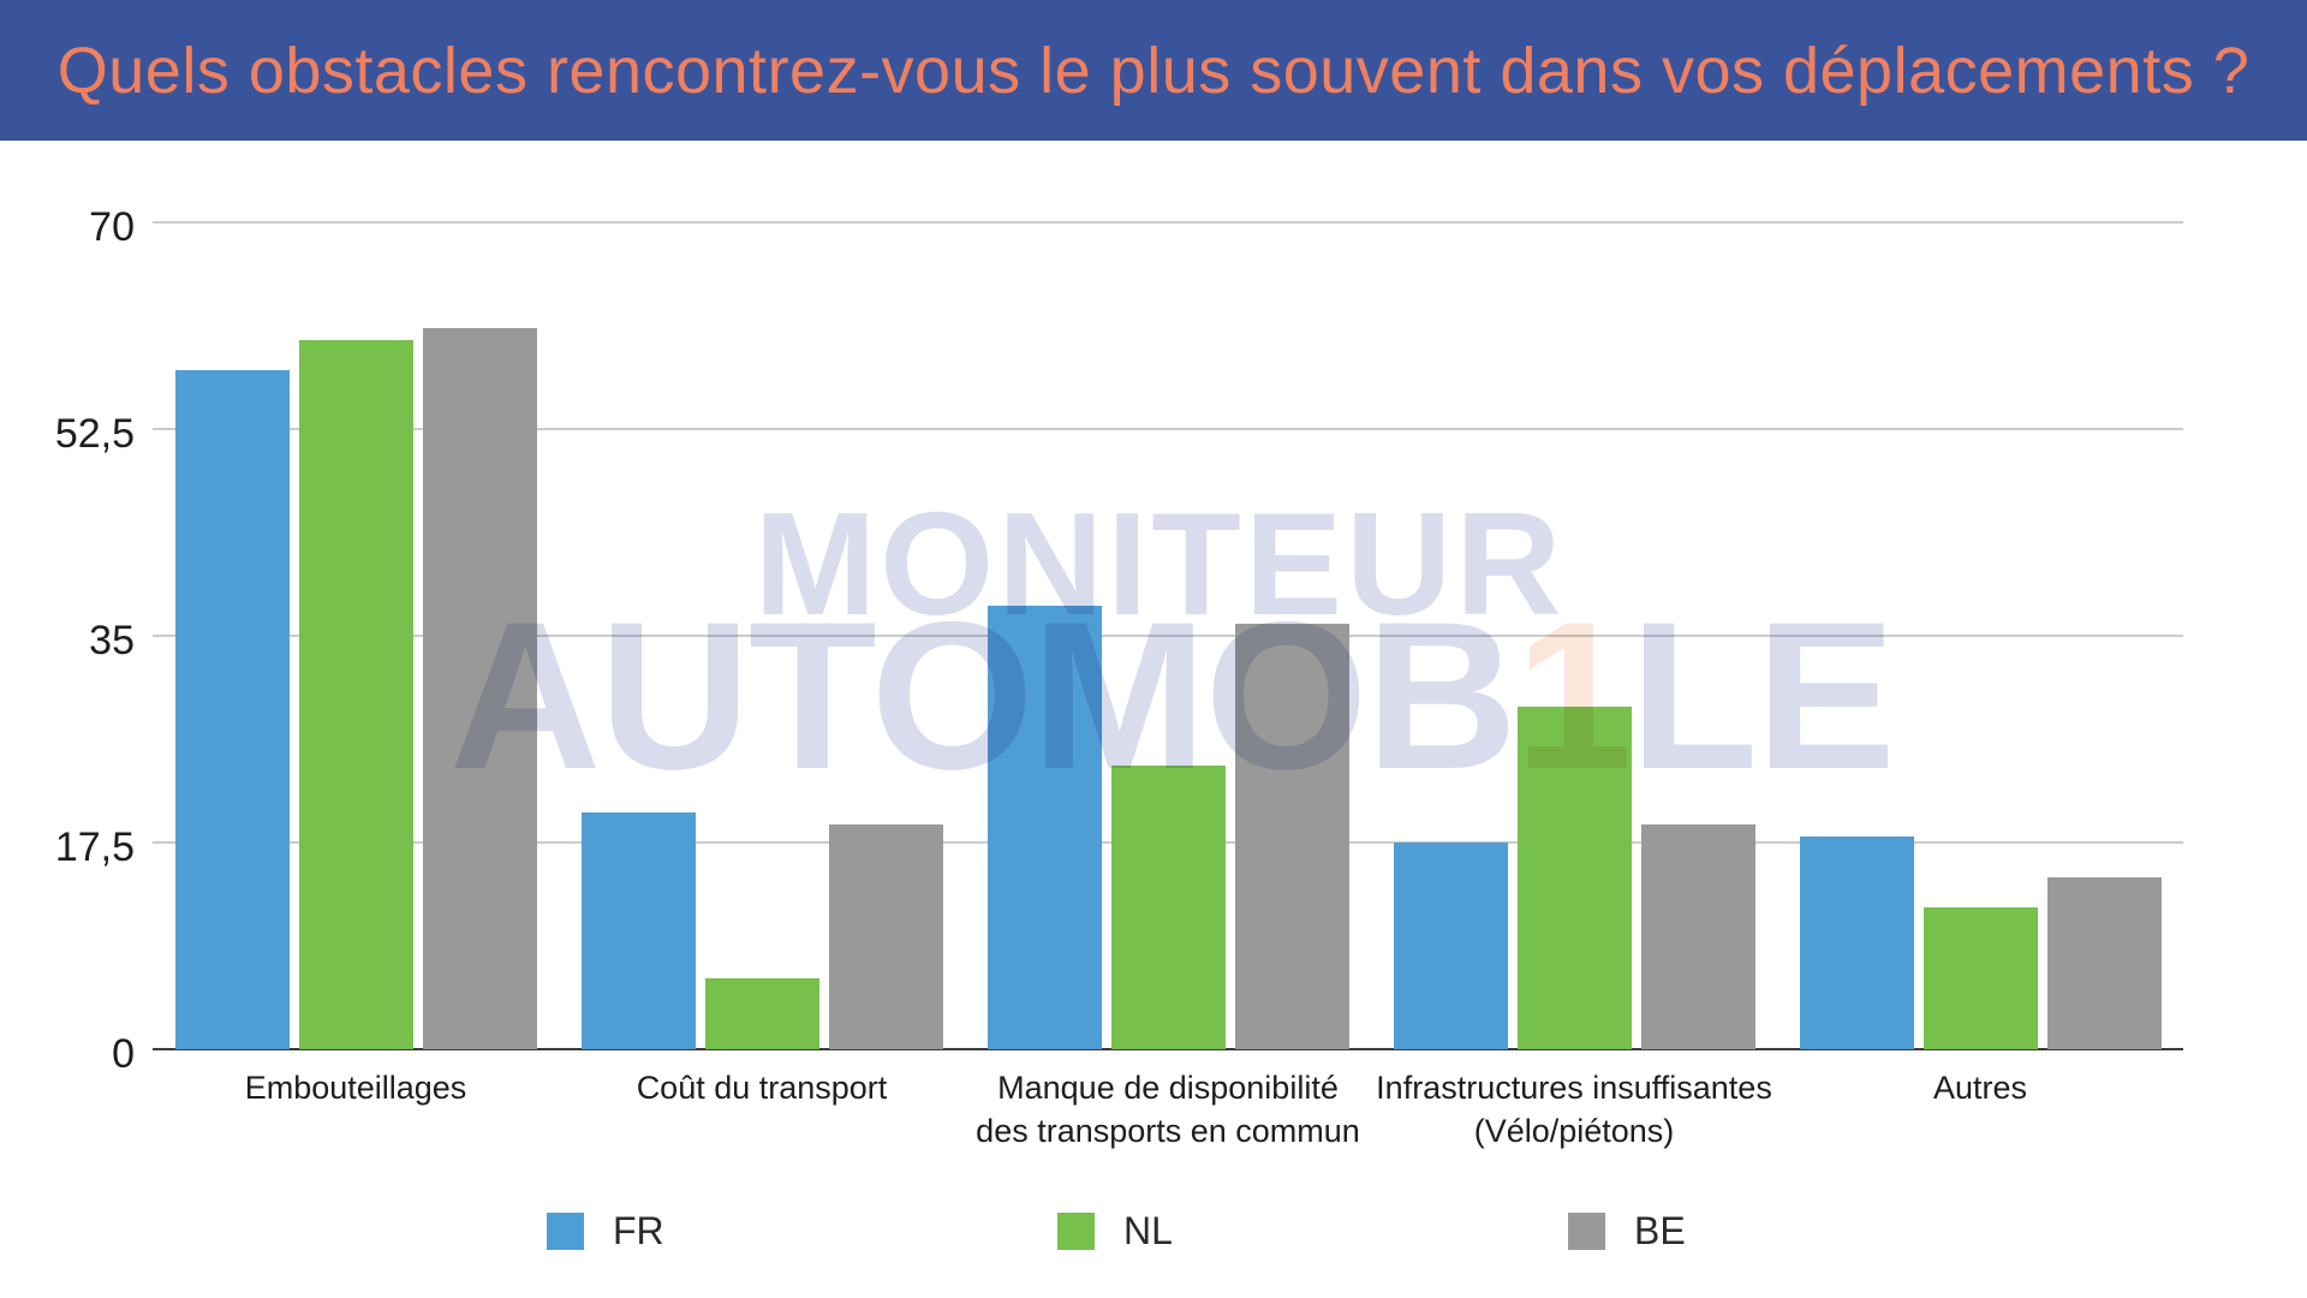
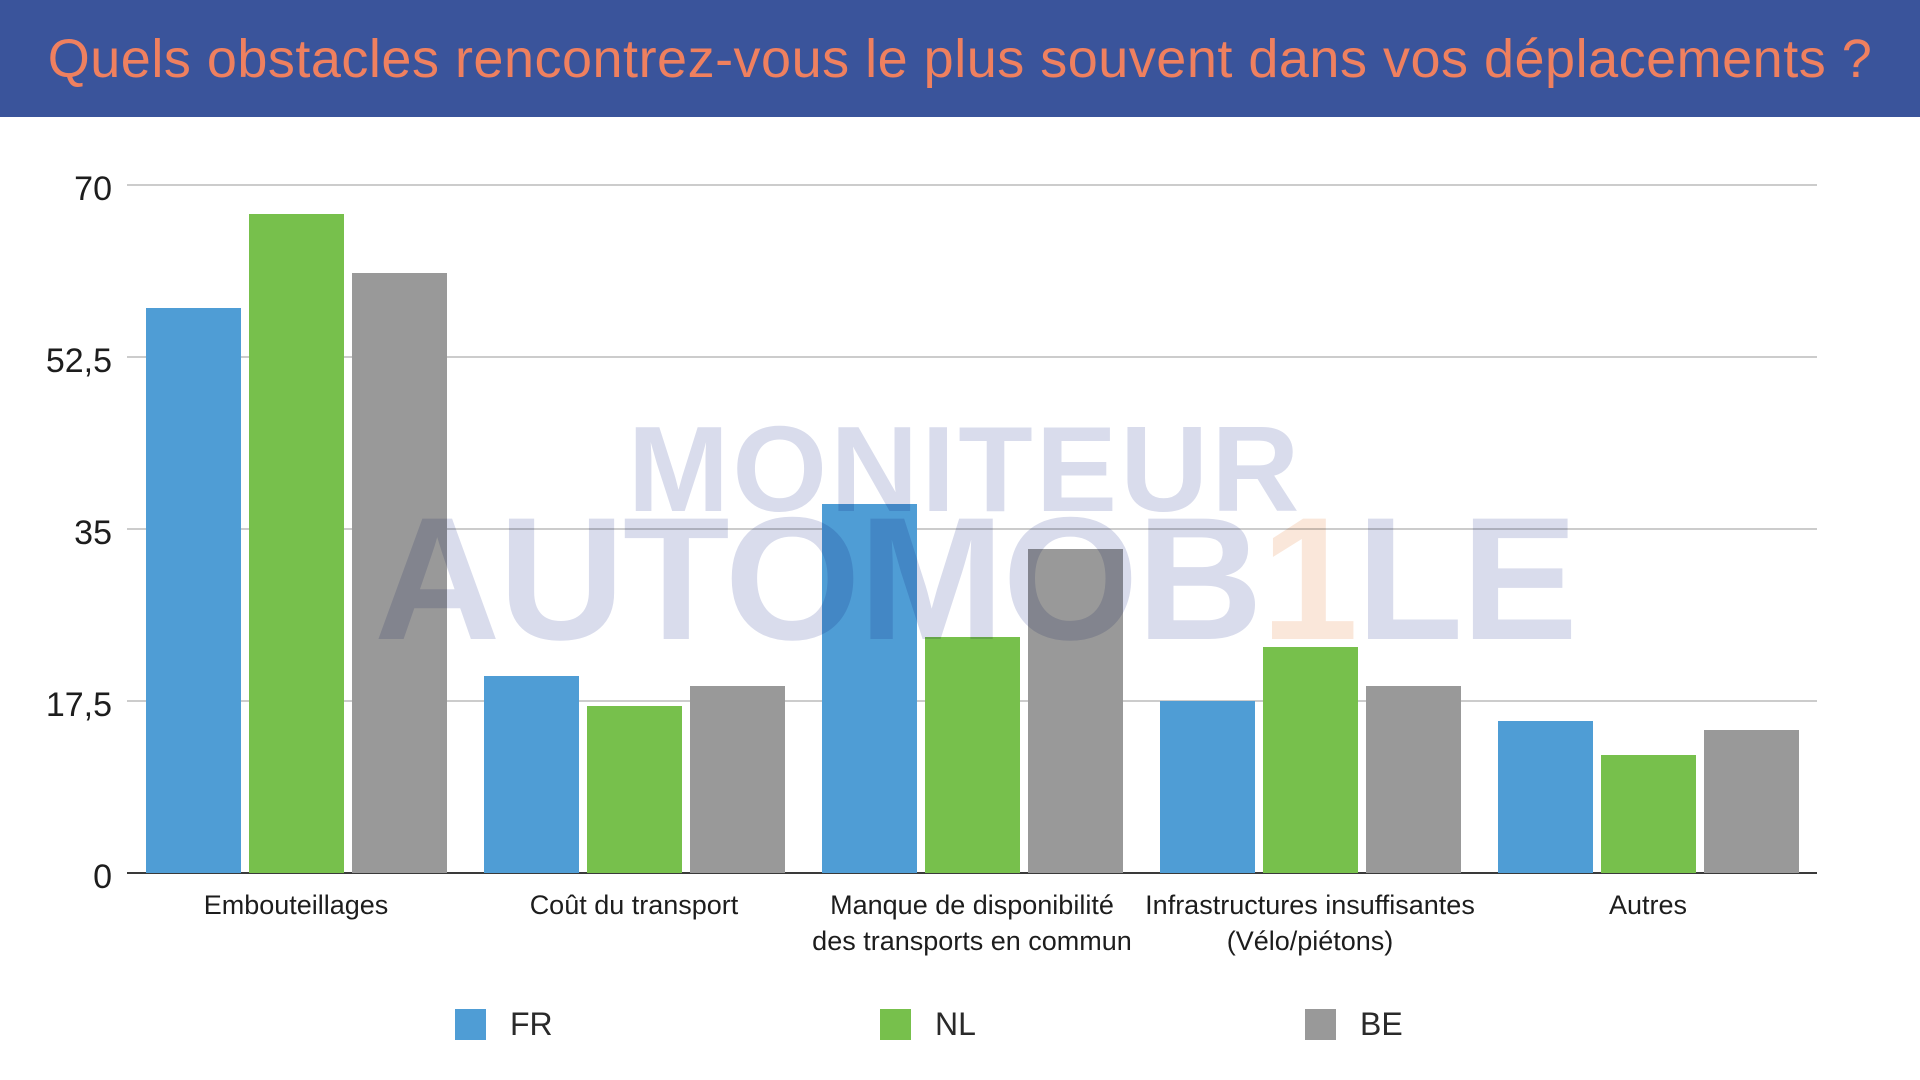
NL/Embouteillages: 60 -> 67
NL/Coût du transport: 6 -> 17
BE/Manque de disponibilité des transports en commun: 36 -> 33
NL/Infrastructures insuffisantes (Vélo/piétons): 29 -> 23
FR/Autres: 18 -> 16
